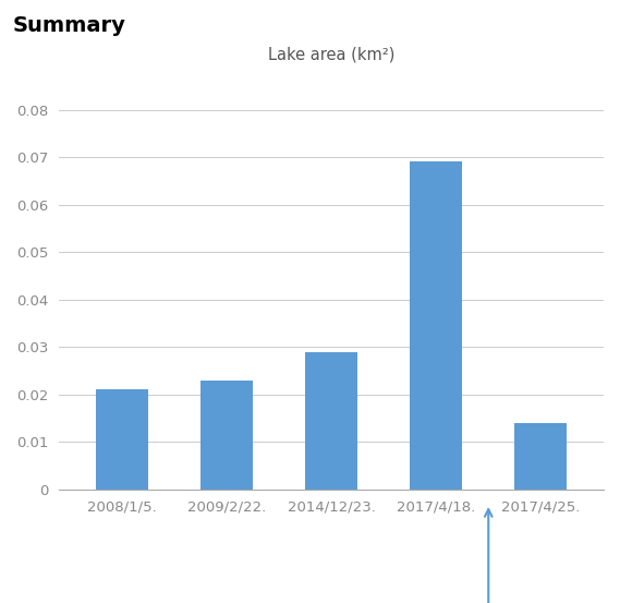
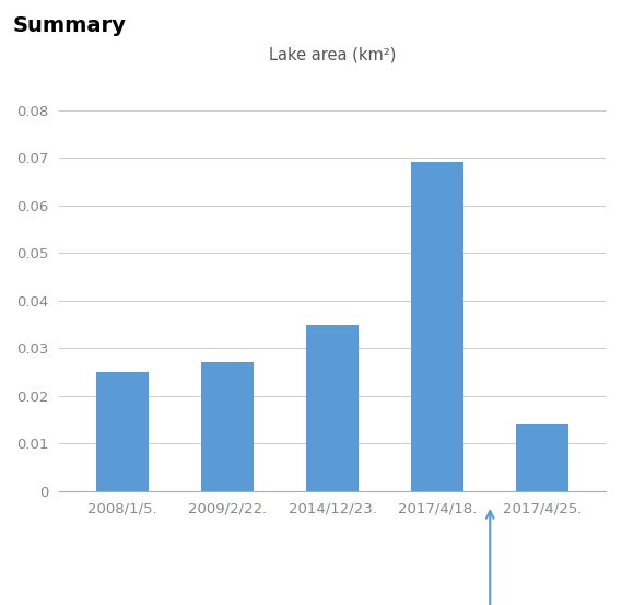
2008/1/5.: 0.021 -> 0.025
2009/2/22.: 0.023 -> 0.027
2014/12/23.: 0.029 -> 0.035
